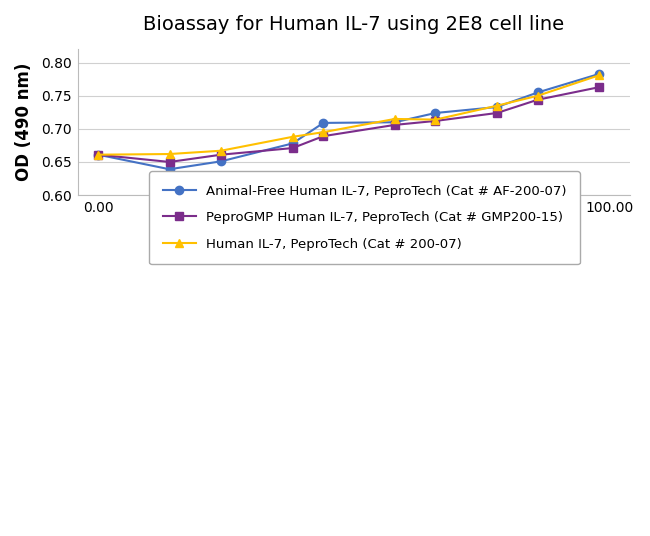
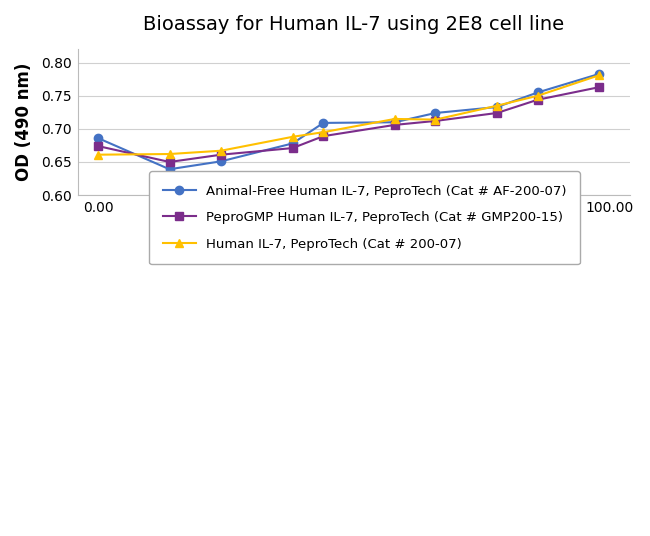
Animal-Free Human IL-7, PeproTech (Cat # AF-200-07)/0.00: 0.661 -> 0.686
PeproGMP Human IL-7, PeproTech (Cat # GMP200-15)/0.00: 0.661 -> 0.674
